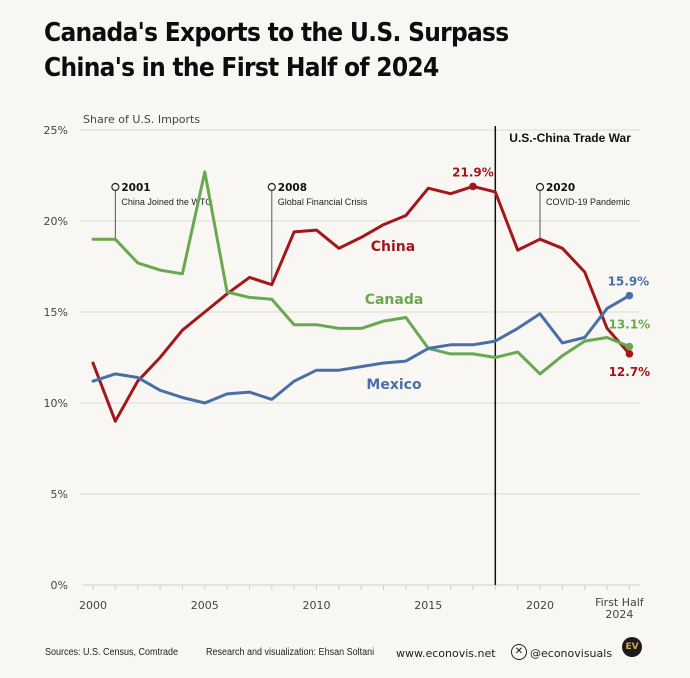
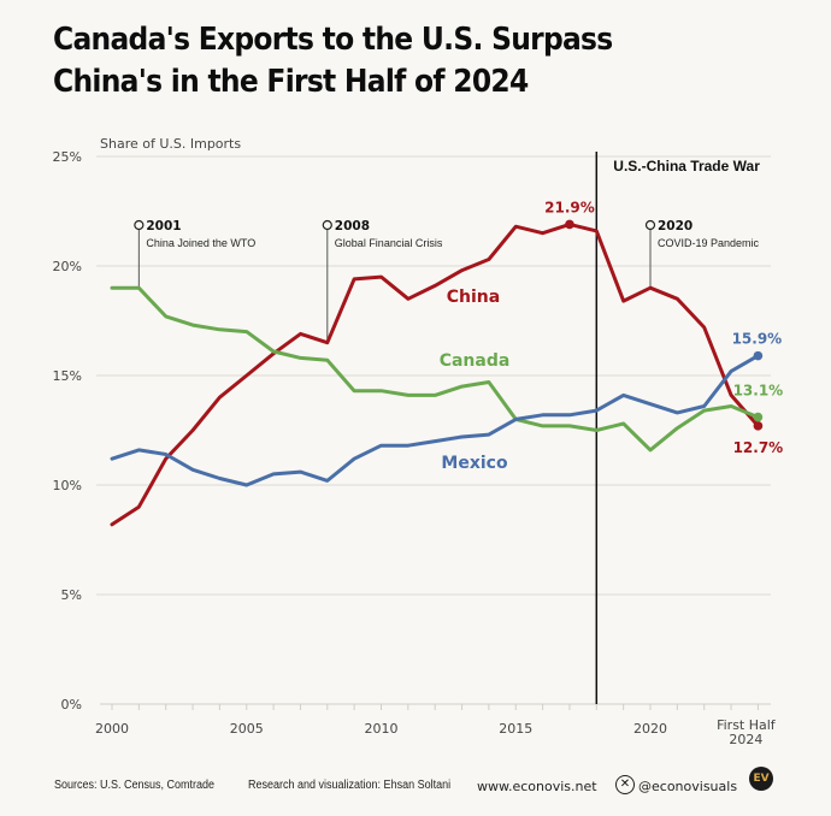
China/2000: 12.2% -> 8.2%
Canada/2005: 22.7% -> 17.0%
Mexico/2020: 14.9% -> 13.7%
